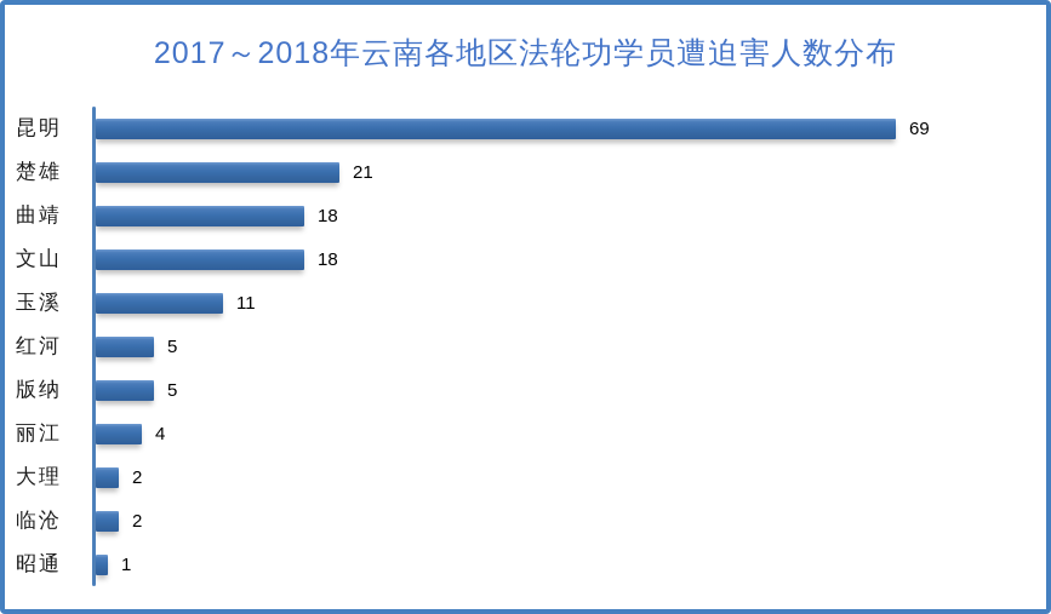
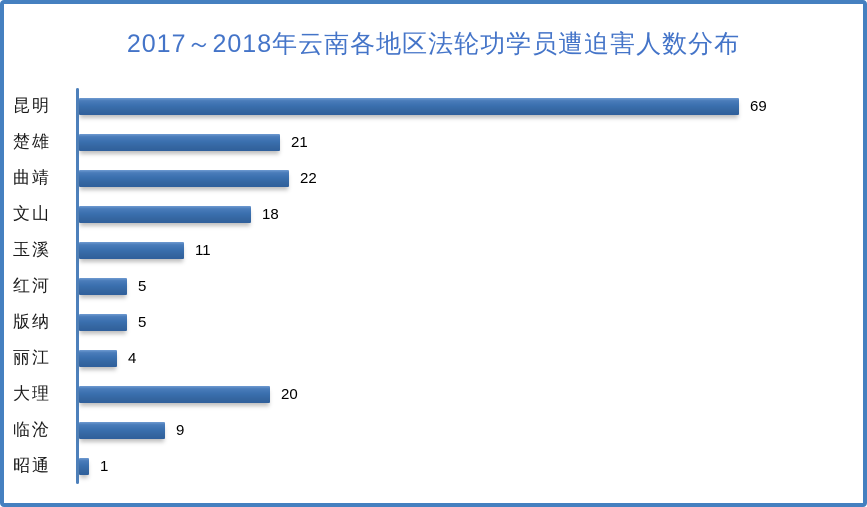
曲靖: 18 -> 22
大理: 2 -> 20
临沧: 2 -> 9
